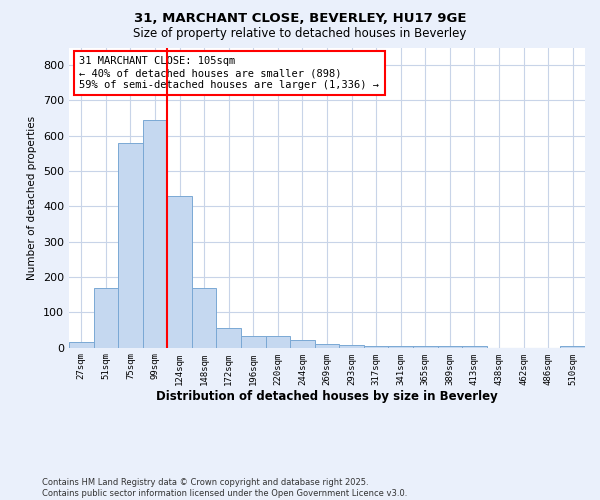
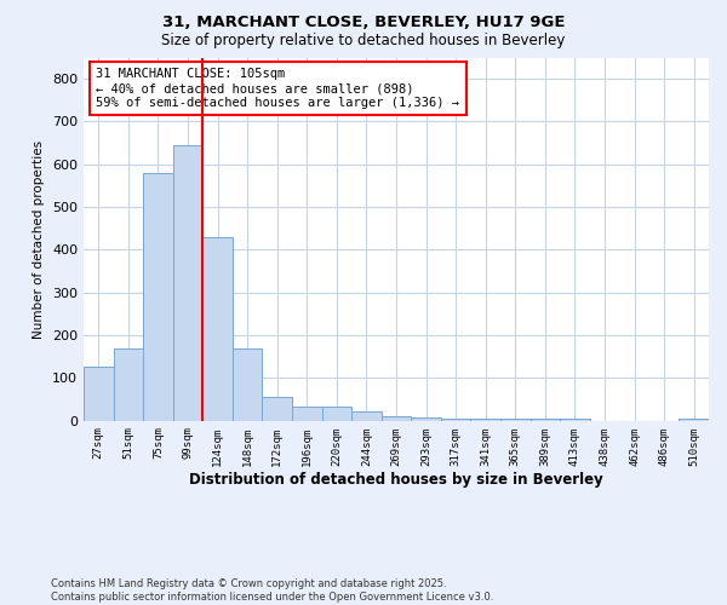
27sqm: 15 -> 125
